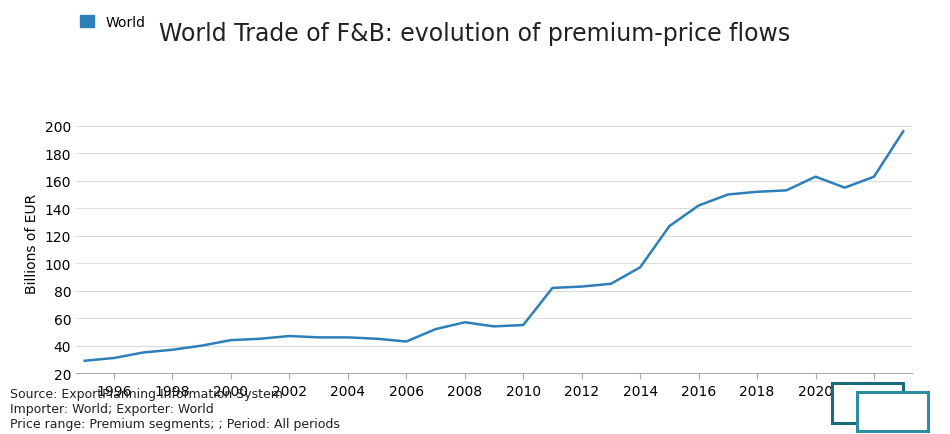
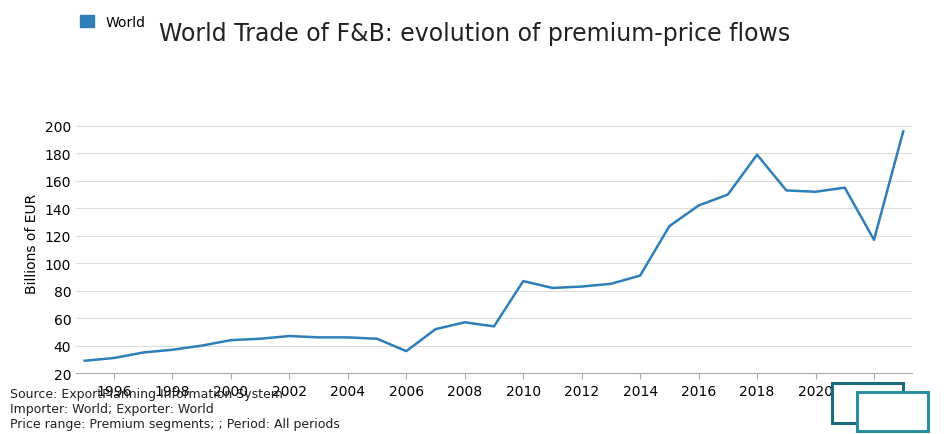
2006: 43 -> 36
2010: 55 -> 87
2014: 97 -> 91
2018: 152 -> 179
2020: 163 -> 152
2022: 163 -> 117
